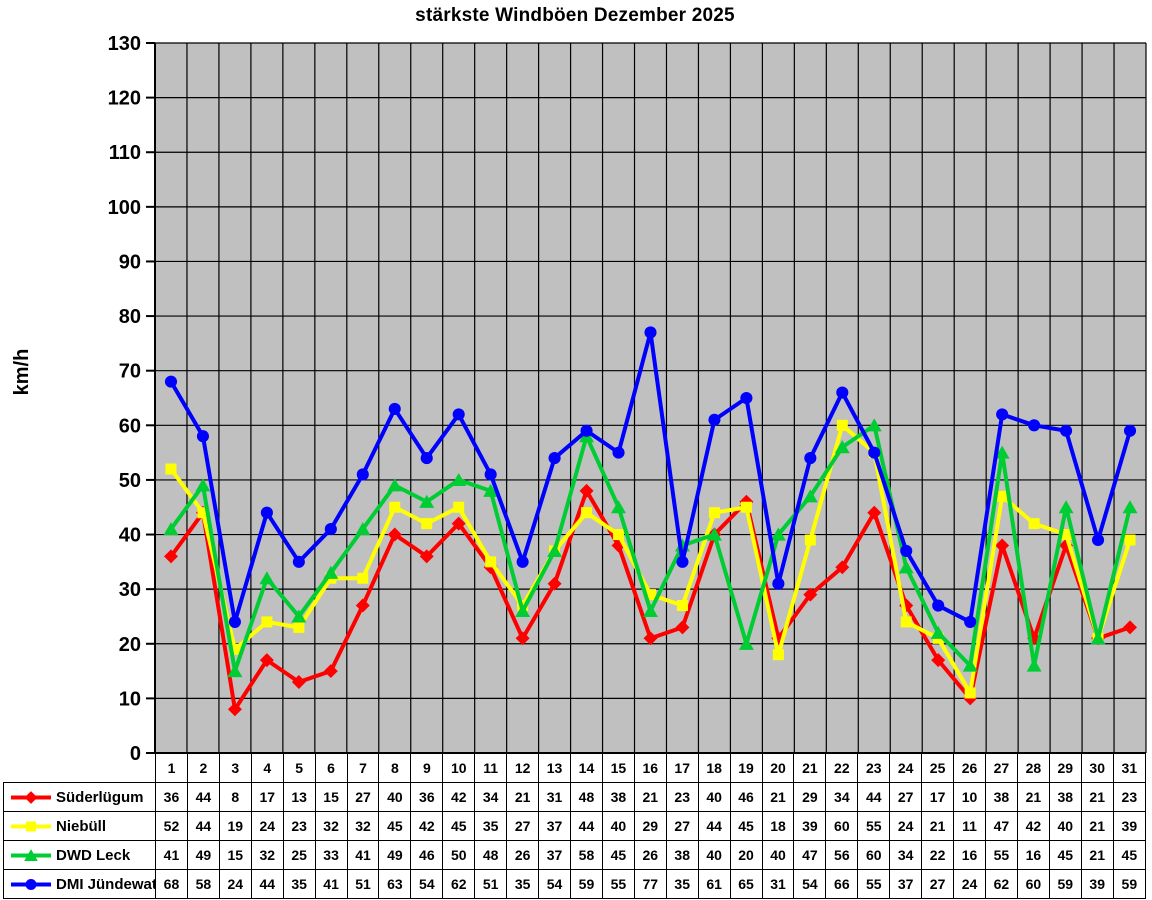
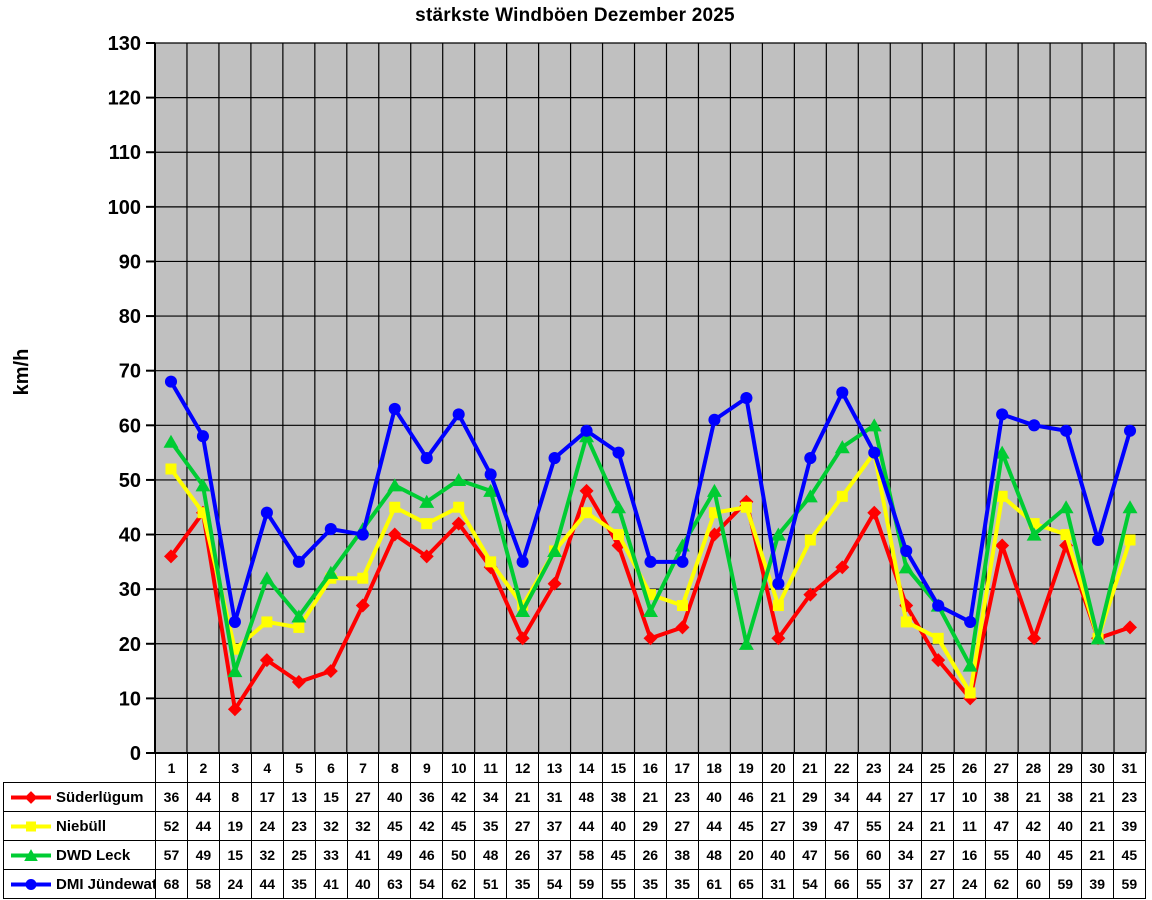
DWD Leck/1: 41 -> 57
DMI Jündewatt/7: 51 -> 40
DMI Jündewatt/16: 77 -> 35
DWD Leck/18: 40 -> 48
Niebüll/20: 18 -> 27
Niebüll/22: 60 -> 47
DWD Leck/25: 22 -> 27
DWD Leck/28: 16 -> 40
